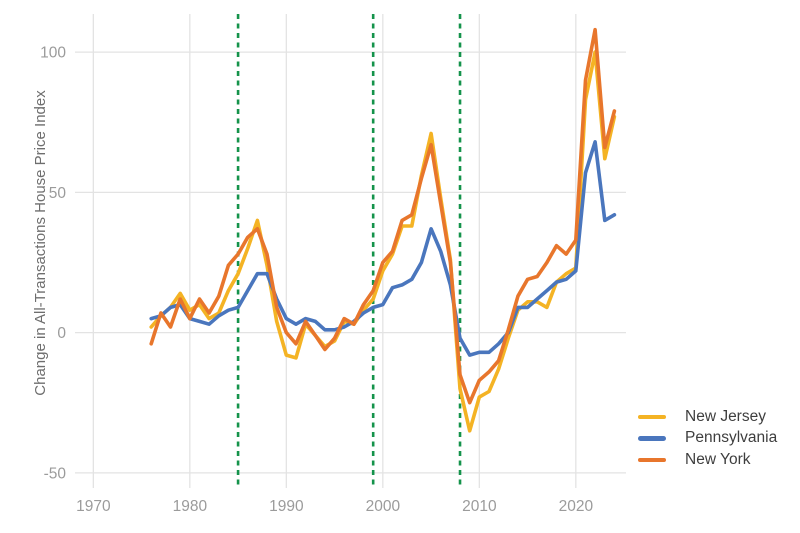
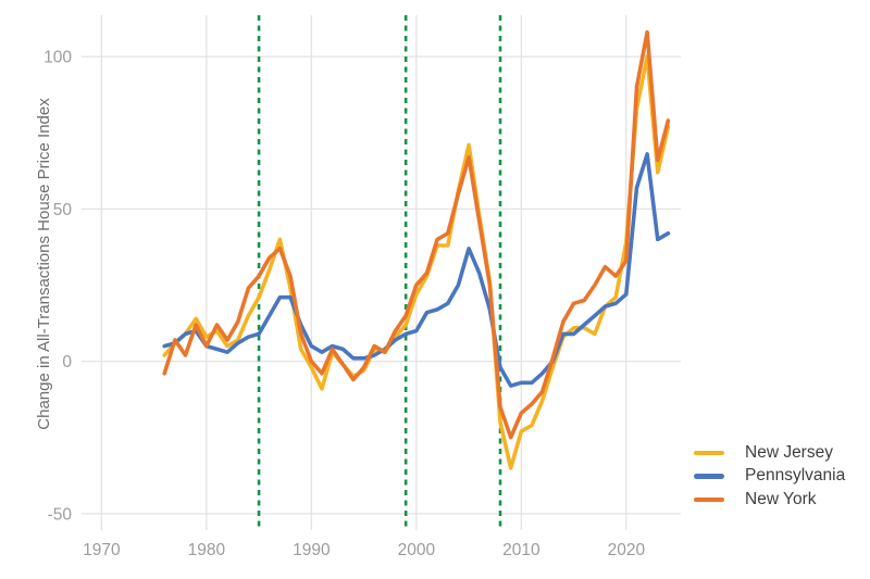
New Jersey/1990: -8 -> -2
New Jersey/2020: 23 -> 39
